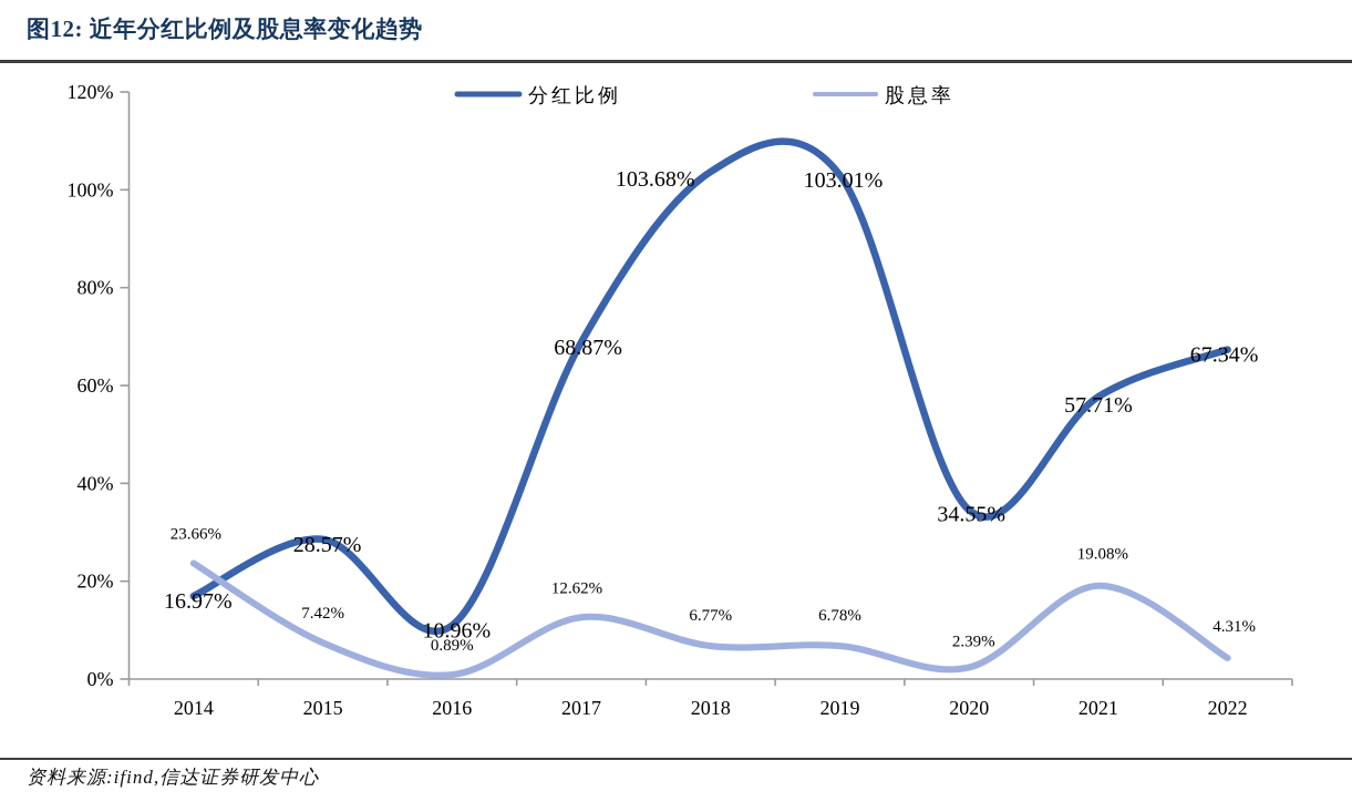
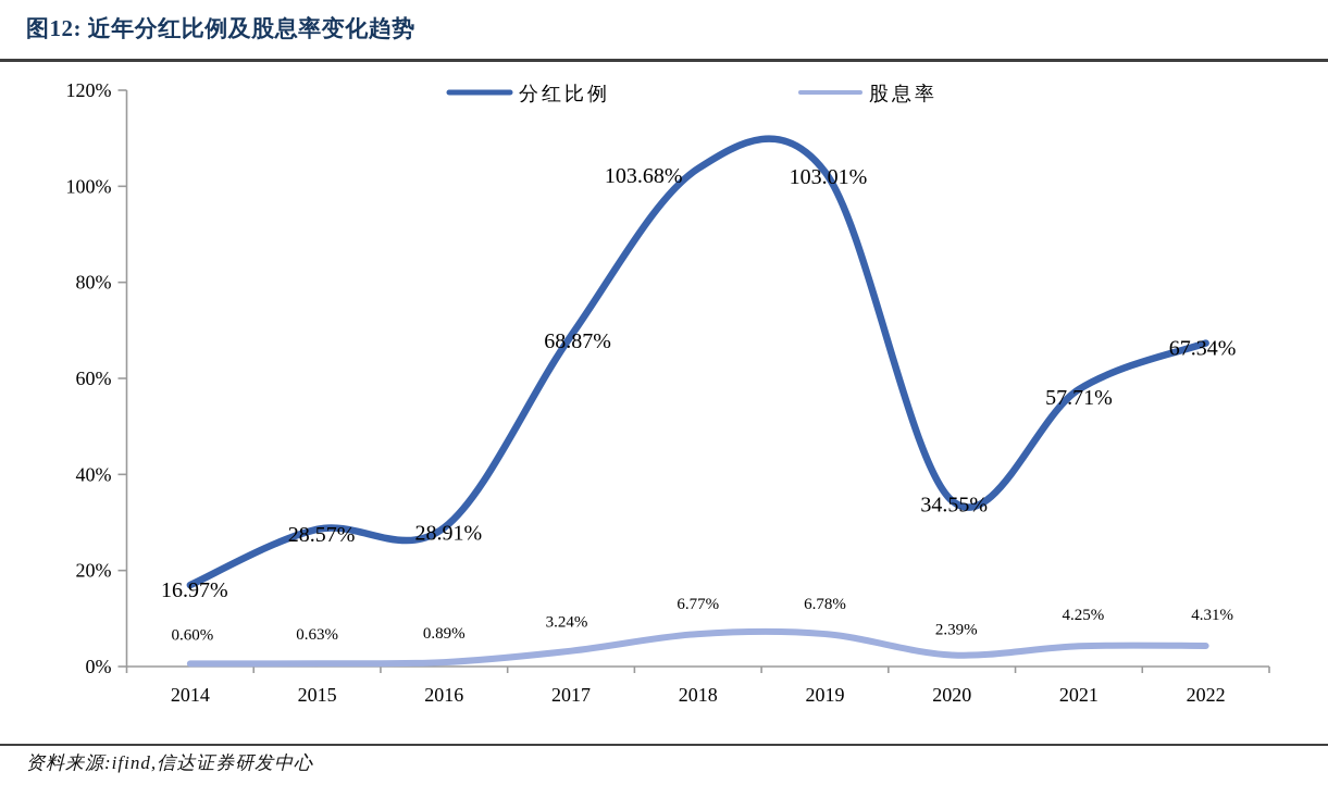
股息率/2014: 23.66% -> 0.60%
股息率/2015: 7.42% -> 0.63%
分红比例/2016: 10.96% -> 28.91%
股息率/2017: 12.62% -> 3.24%
股息率/2021: 19.08% -> 4.25%
